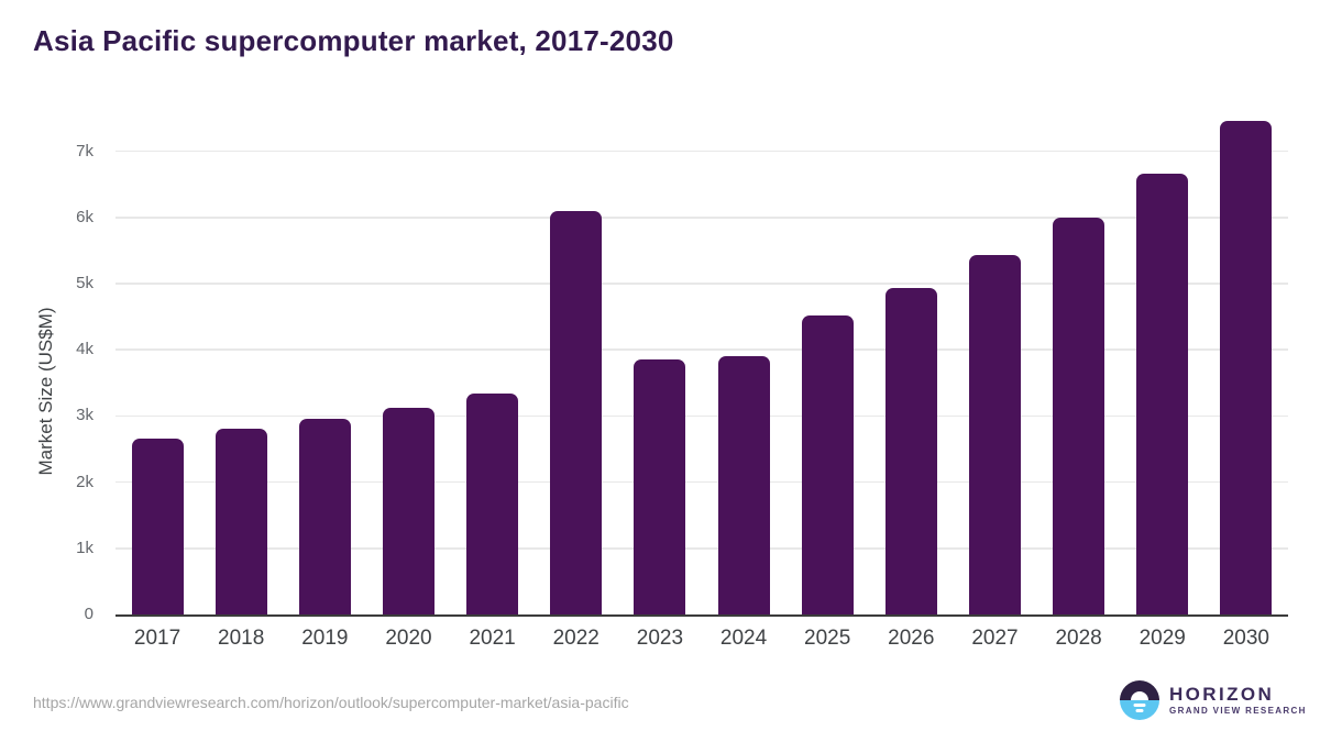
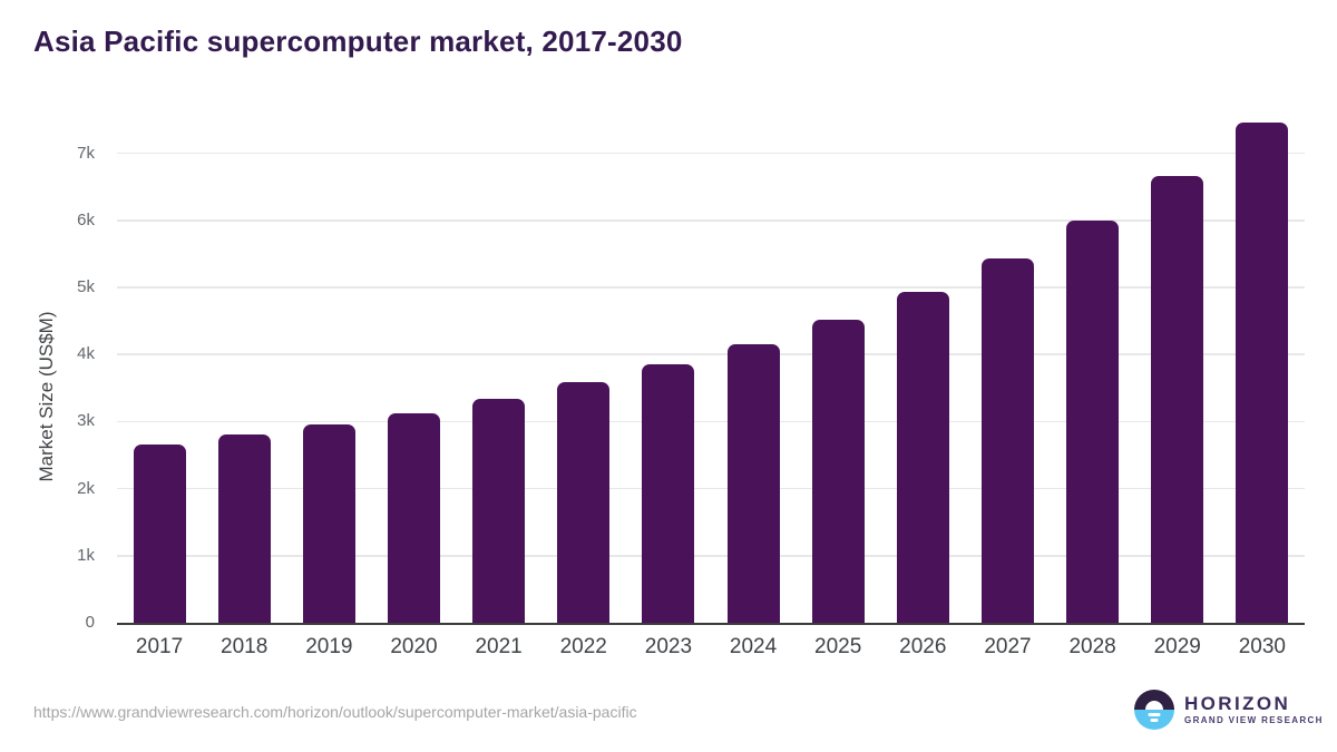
2022: 6.1k -> 3.6k
2024: 3.9k -> 4.2k
